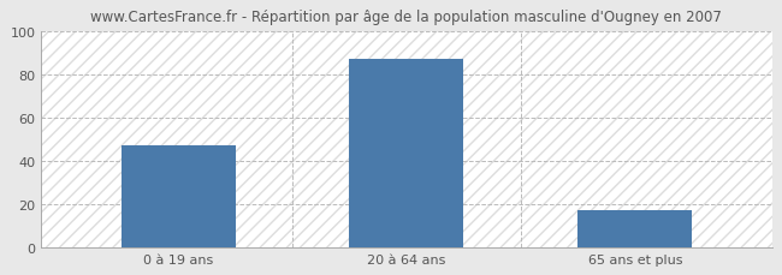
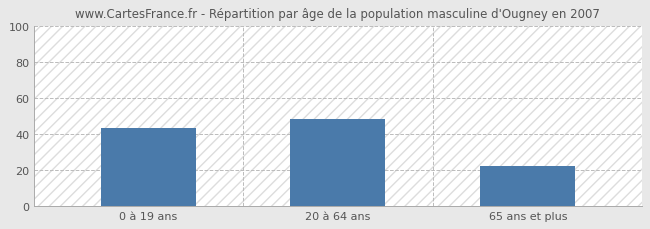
0 à 19 ans: 47 -> 43
20 à 64 ans: 87 -> 48
65 ans et plus: 17 -> 22
